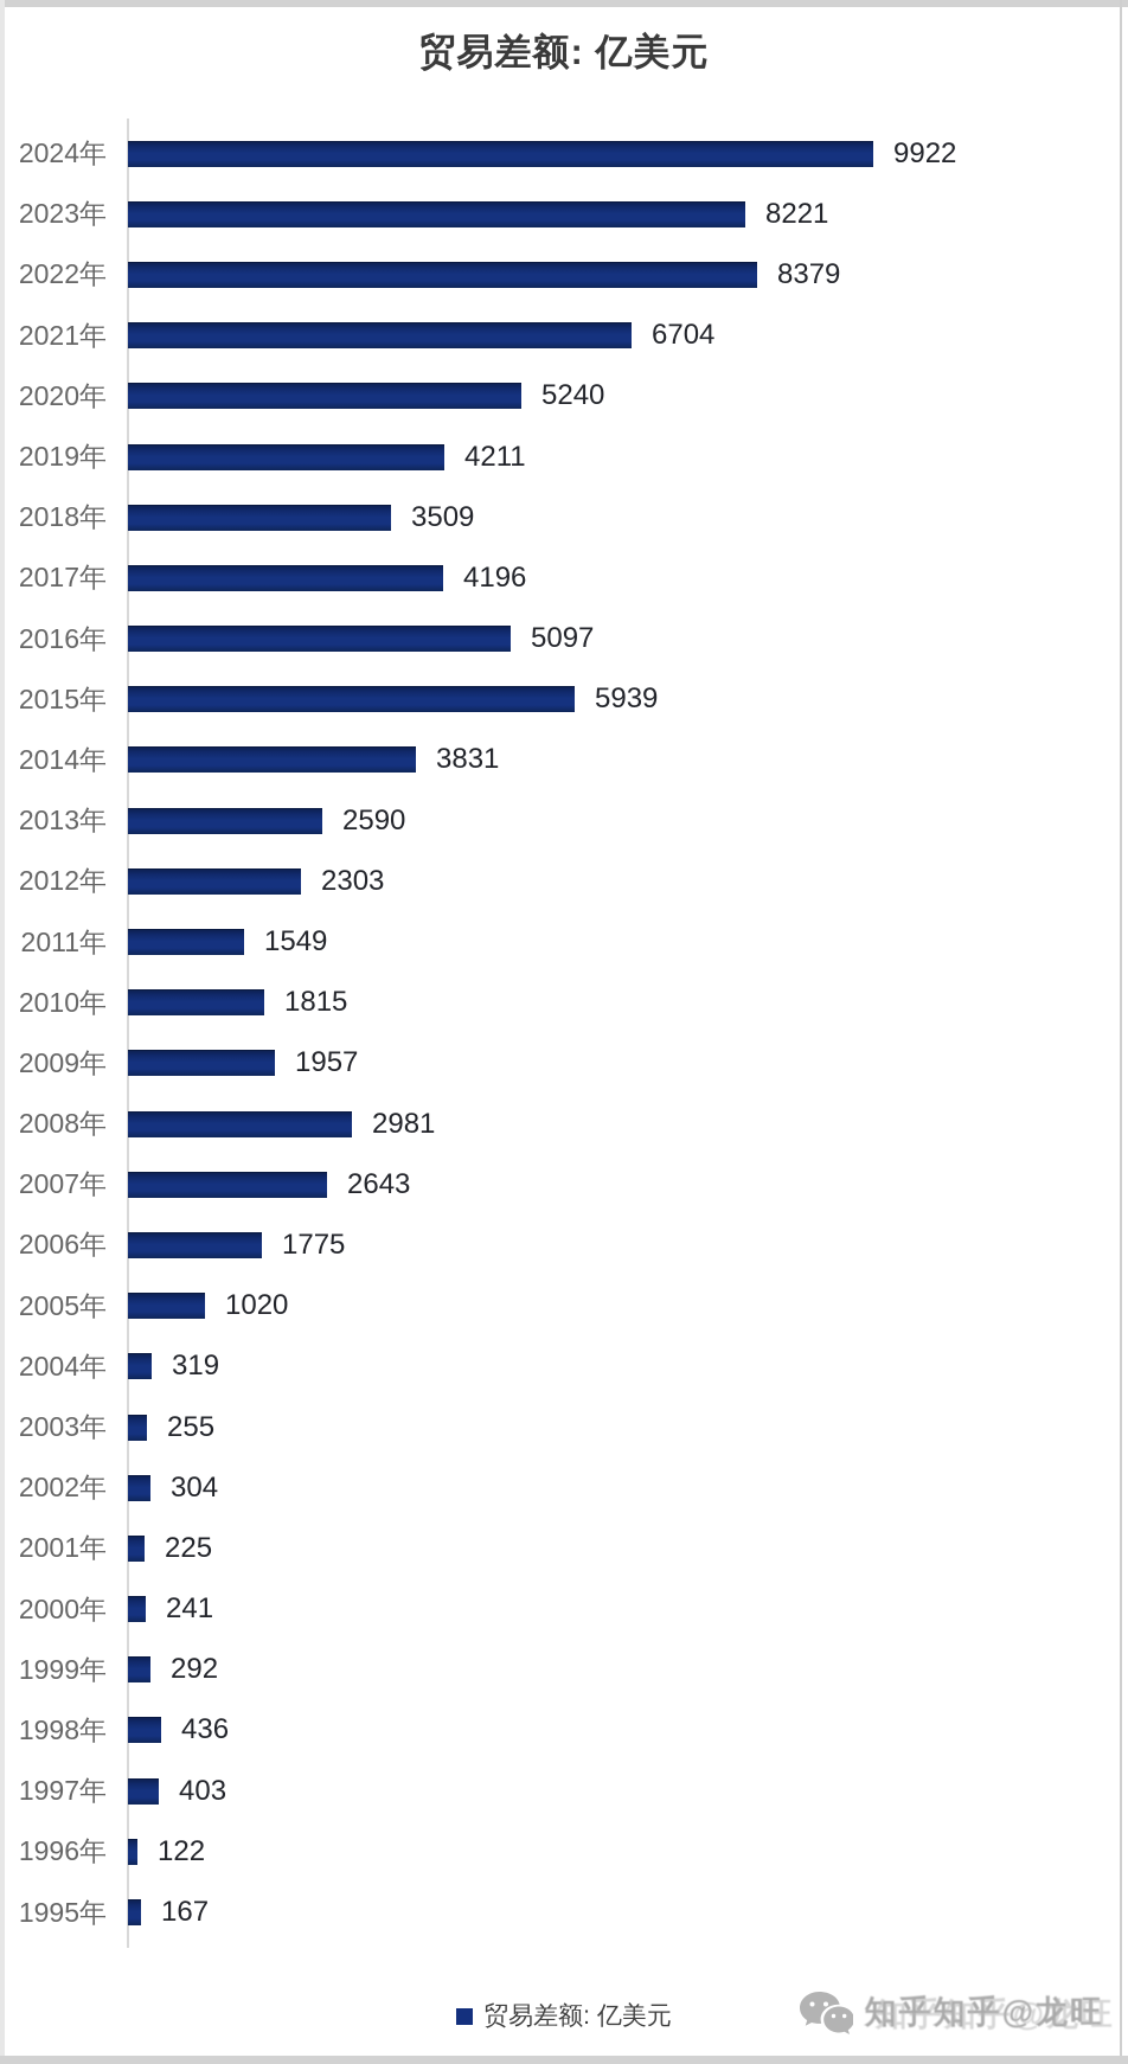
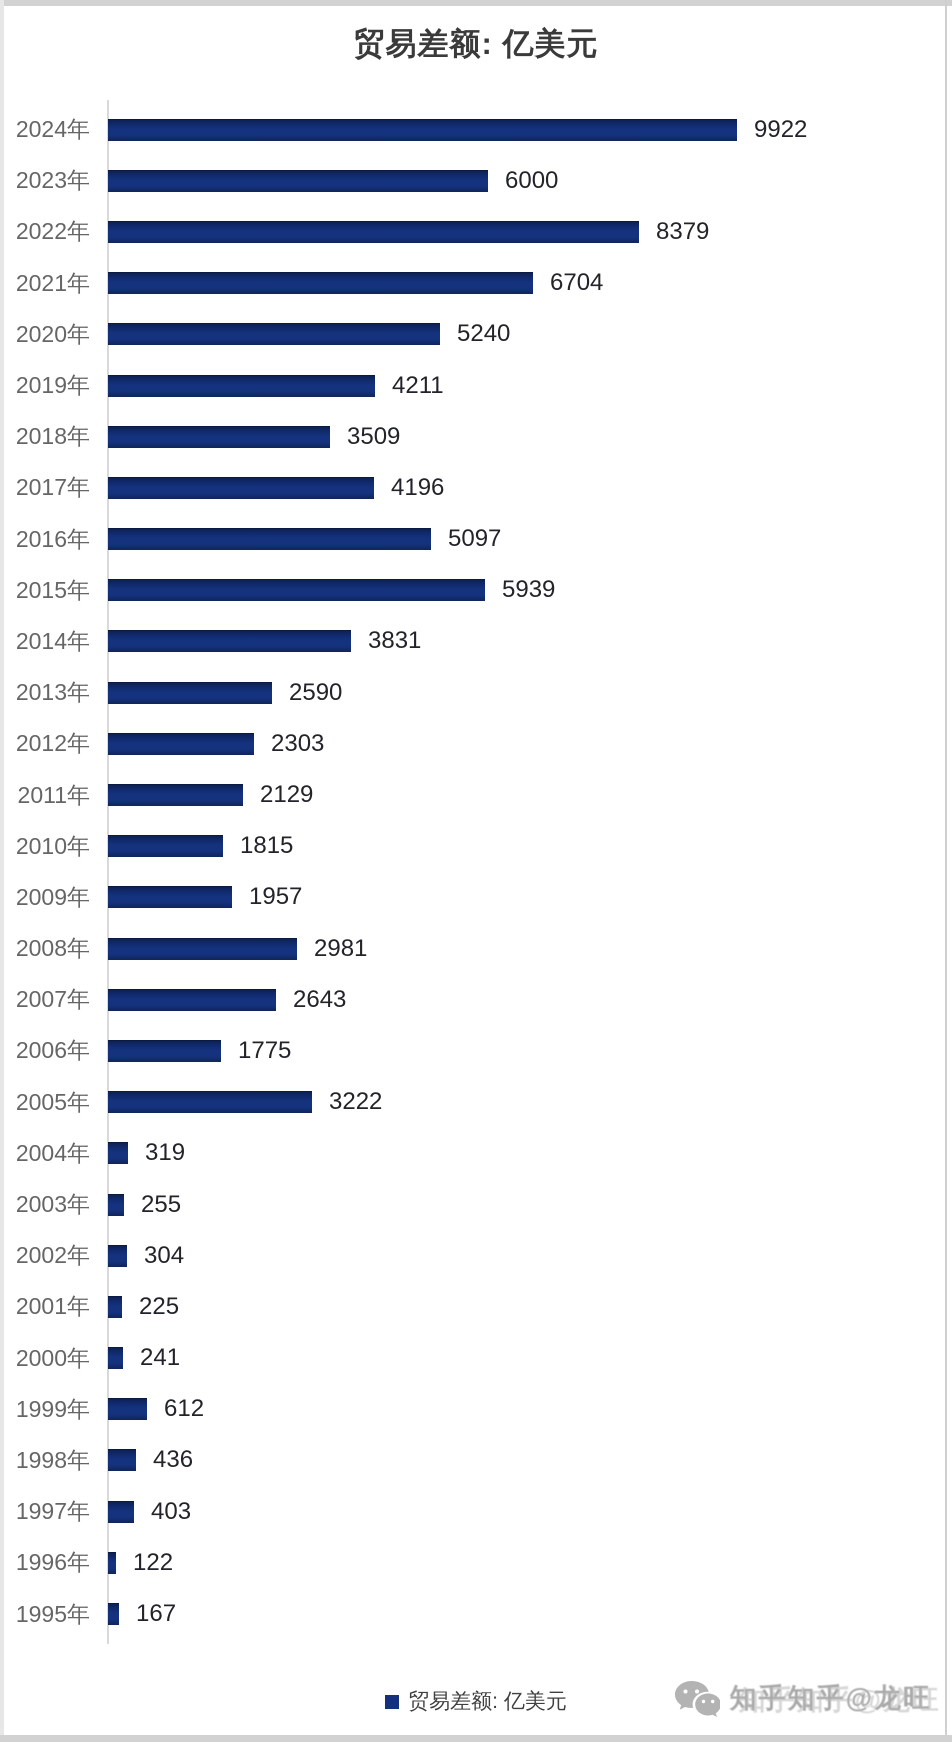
2023年: 8221 -> 6000
2011年: 1549 -> 2129
2005年: 1020 -> 3222
1999年: 292 -> 612
